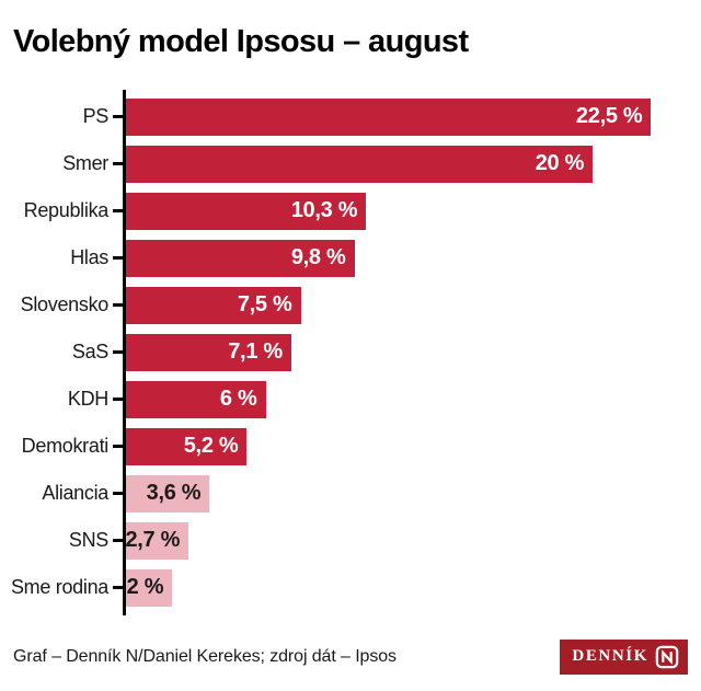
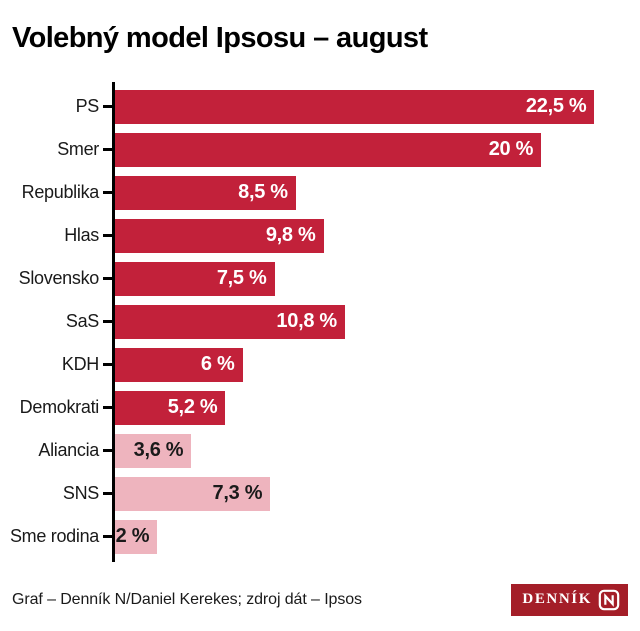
Republika: 10,3 -> 8,5
SaS: 7,1 -> 10,8
SNS: 2,7 -> 7,3
